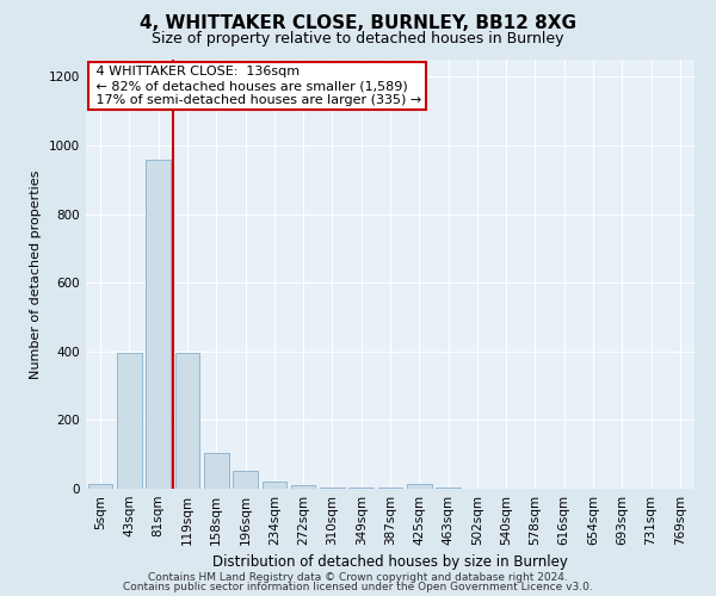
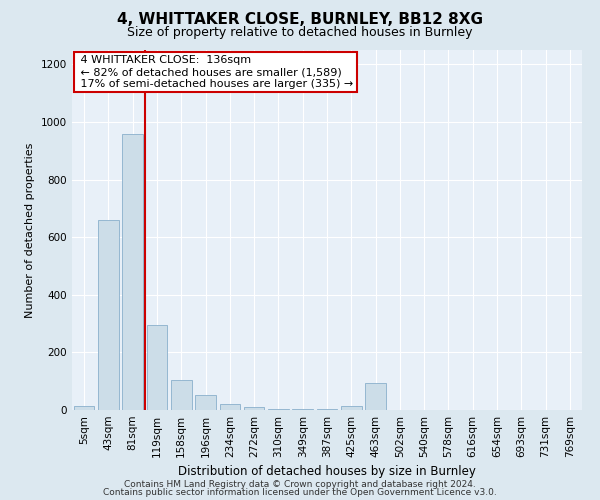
43sqm: 395 -> 660
119sqm: 395 -> 295
463sqm: 2 -> 95
